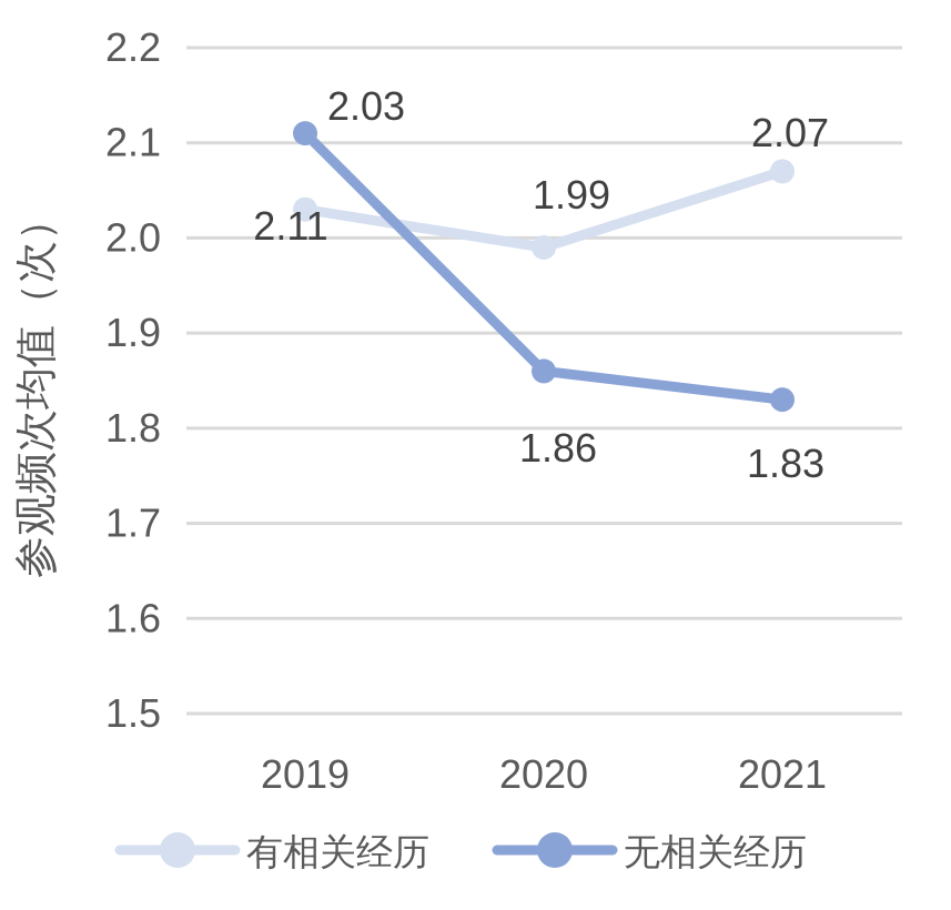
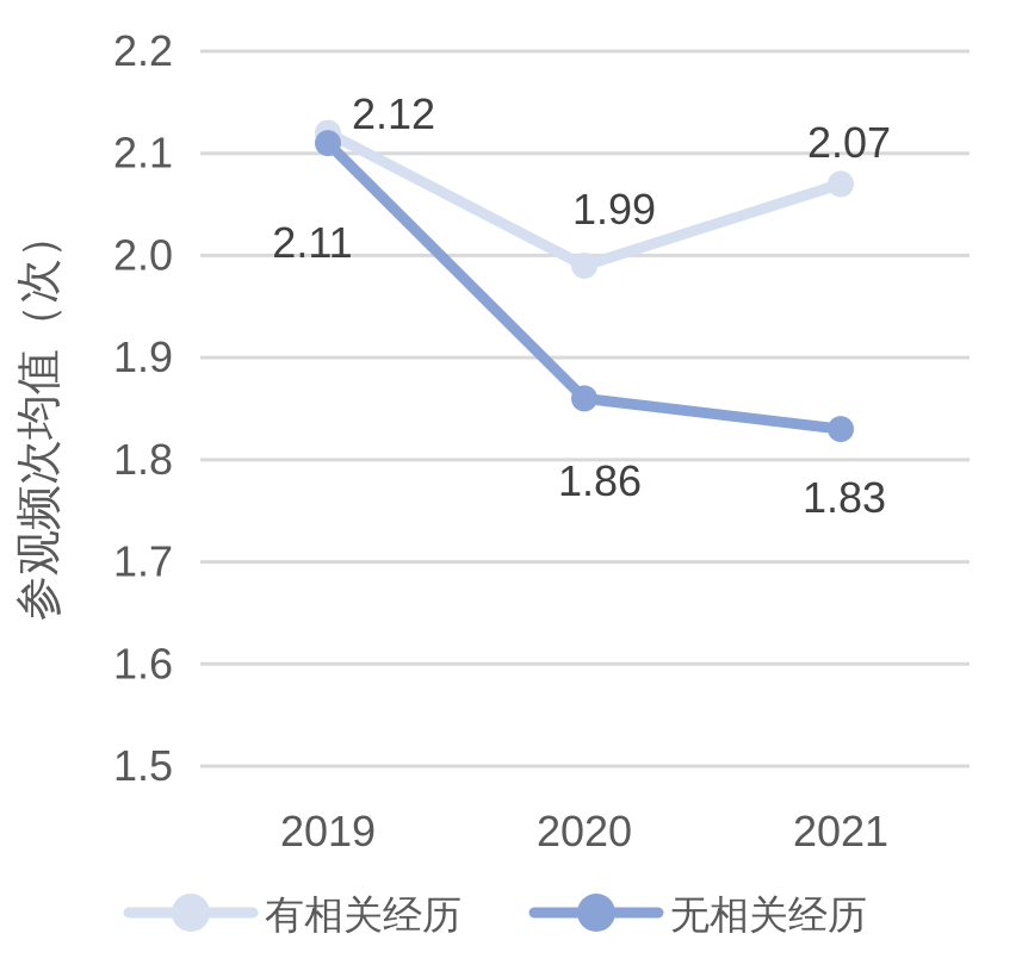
有相关经历/2019: 2.03 -> 2.12
